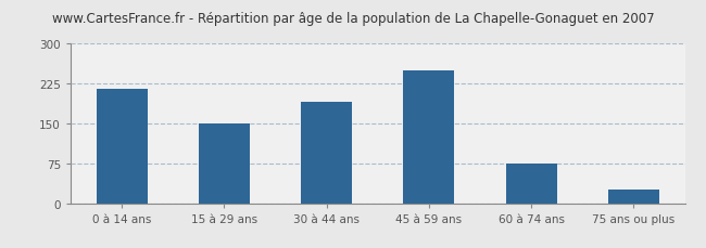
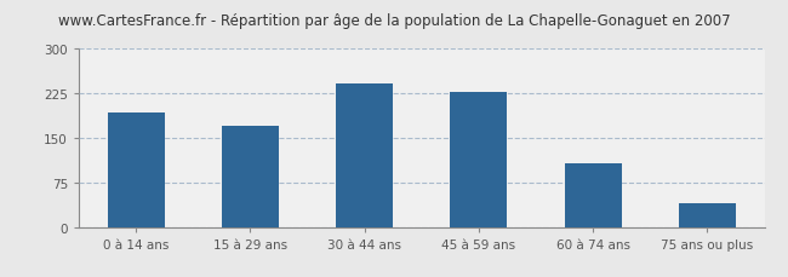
0 à 14 ans: 215 -> 193
15 à 29 ans: 150 -> 170
30 à 44 ans: 190 -> 242
45 à 59 ans: 250 -> 228
60 à 74 ans: 75 -> 107
75 ans ou plus: 25 -> 40
